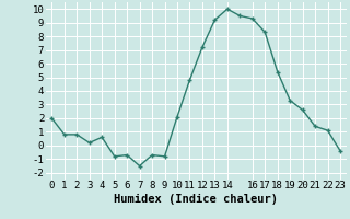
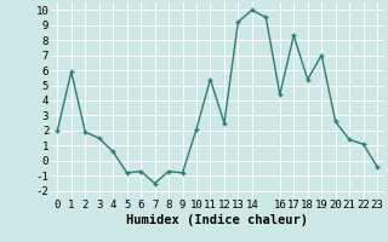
1: 0.8 -> 5.9
2: 0.8 -> 1.9
3: 0.2 -> 1.5
11: 4.8 -> 5.4
12: 7.2 -> 2.5
16: 9.3 -> 4.4
19: 3.3 -> 7.0
